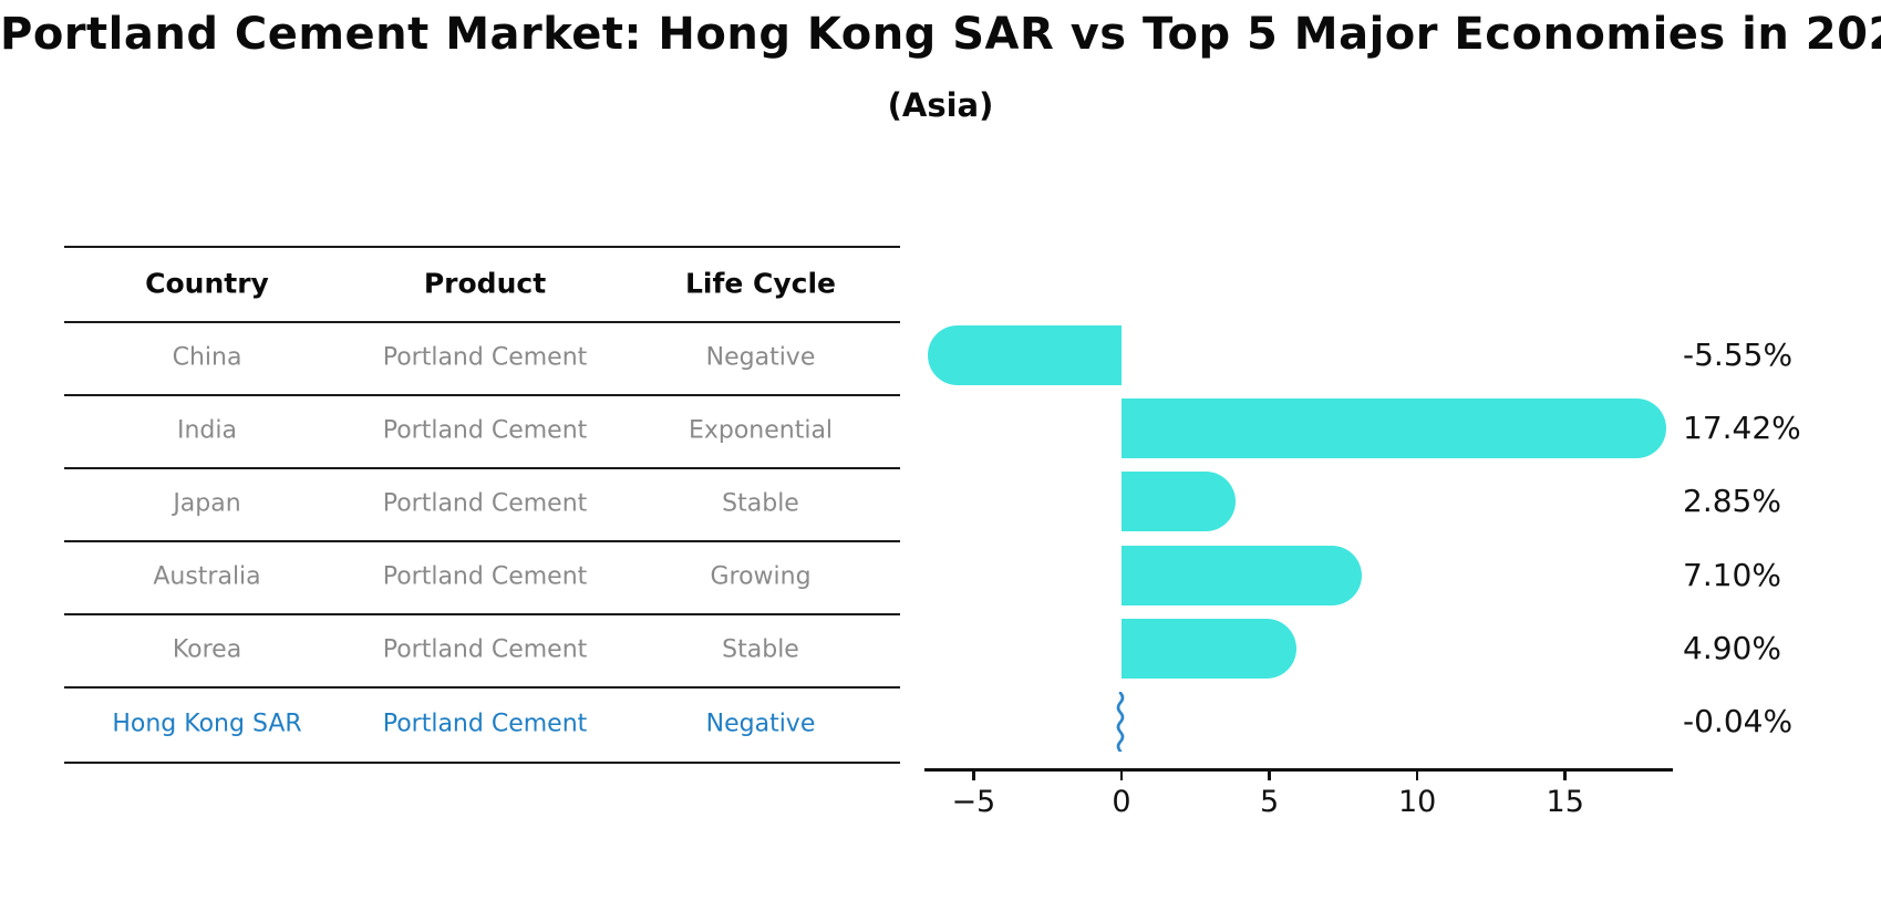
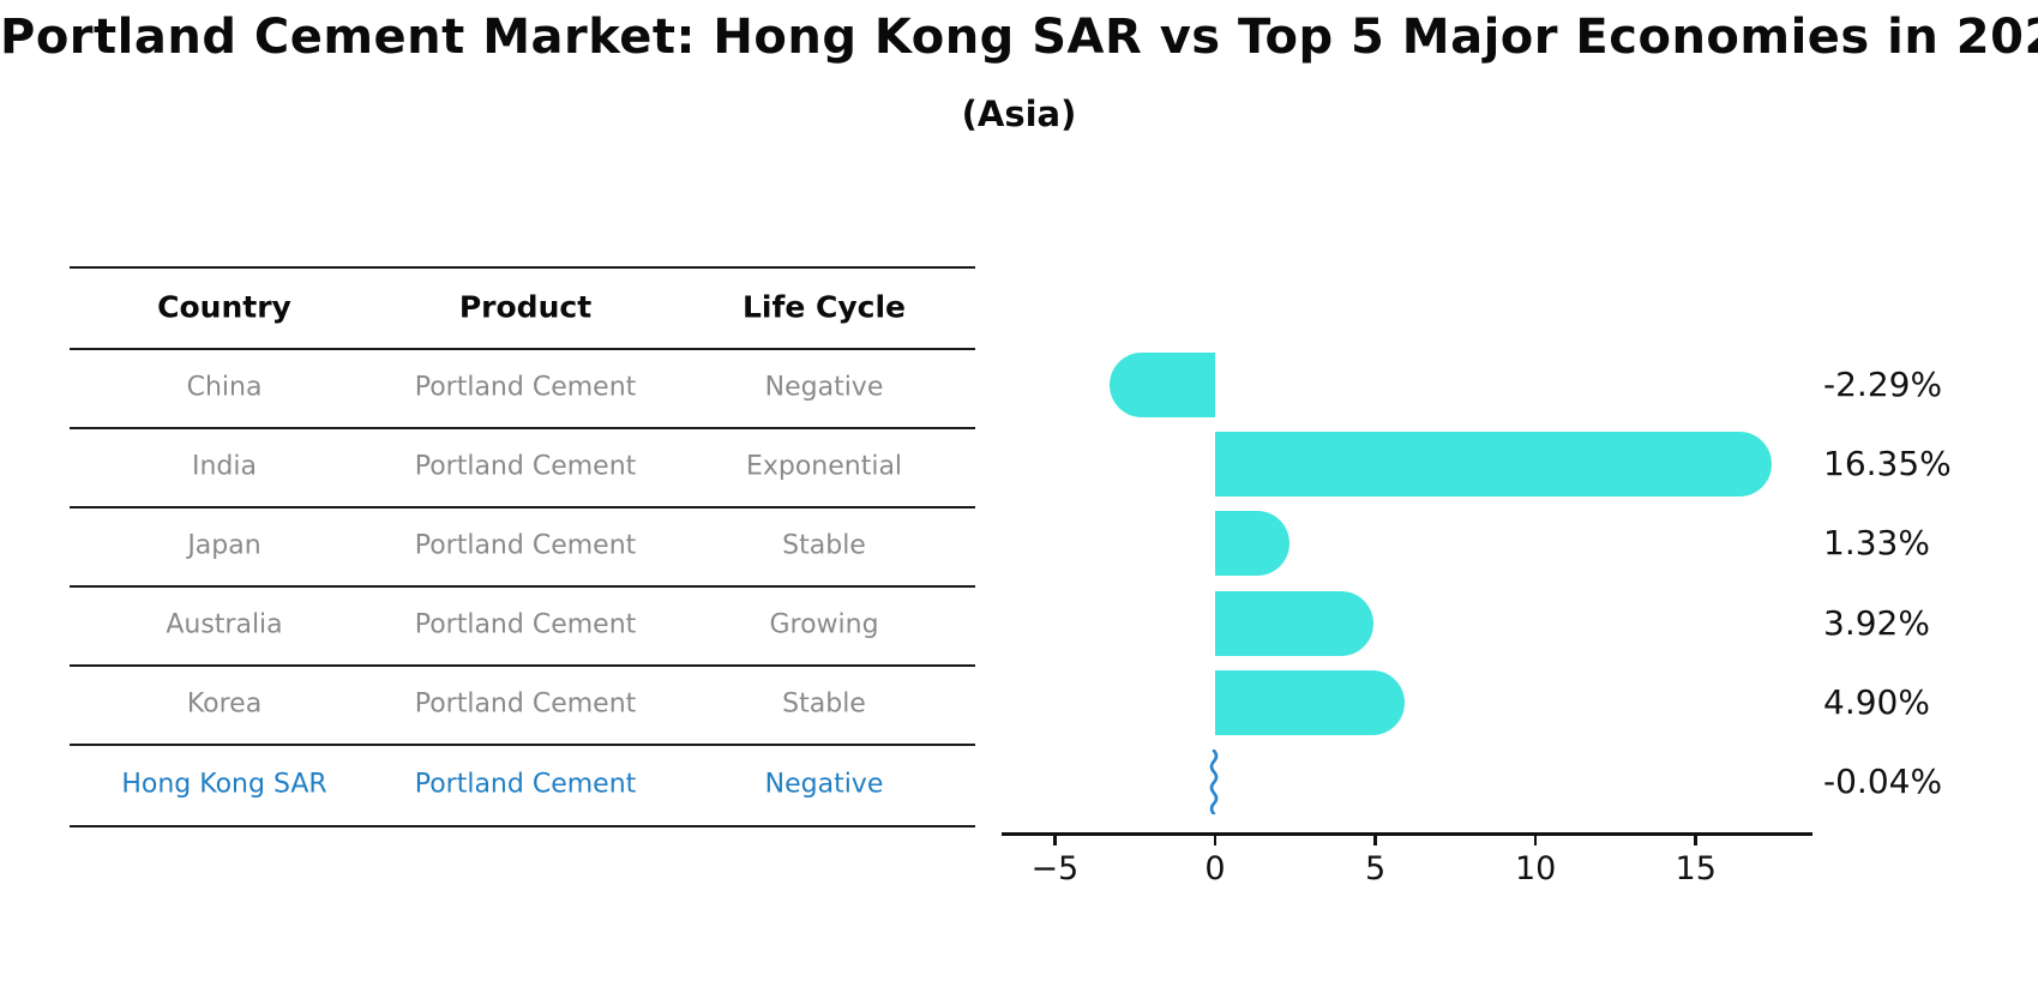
China: -5.55% -> -2.29%
India: 17.42% -> 16.35%
Japan: 2.85% -> 1.33%
Australia: 7.10% -> 3.92%
